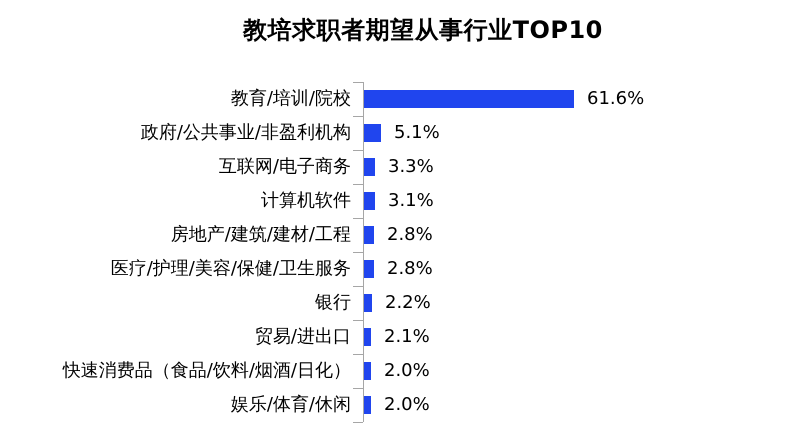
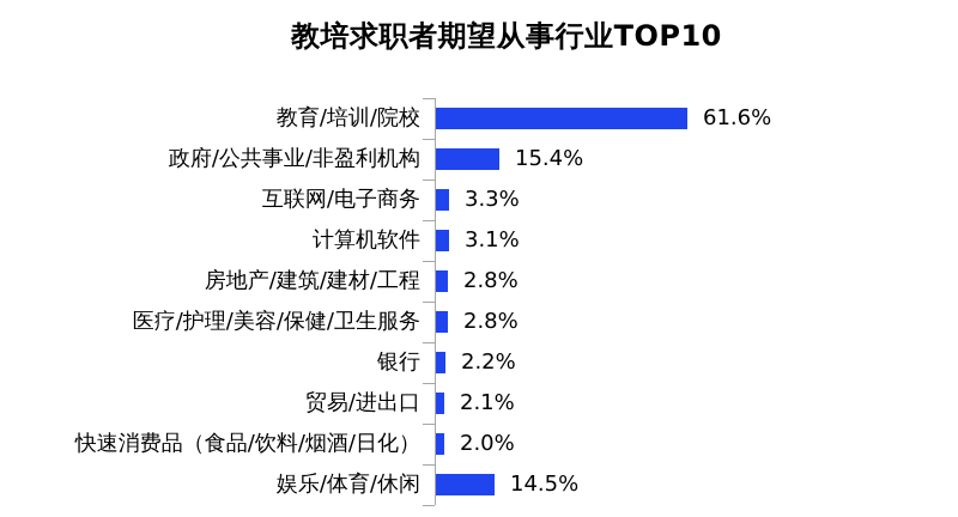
政府/公共事业/非盈利机构: 5.1% -> 15.4%
娱乐/体育/休闲: 2.0% -> 14.5%
